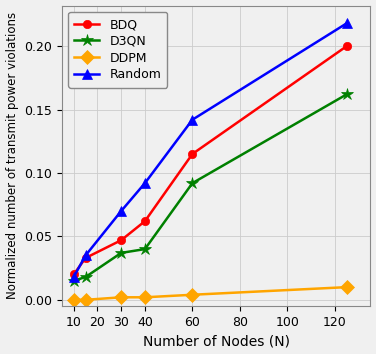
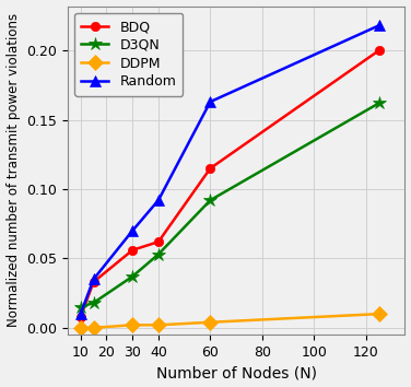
BDQ/10: 0.020 -> 0.008
Random/10: 0.018 -> 0.010
BDQ/30: 0.047 -> 0.056
D3QN/40: 0.040 -> 0.053
Random/60: 0.142 -> 0.163
